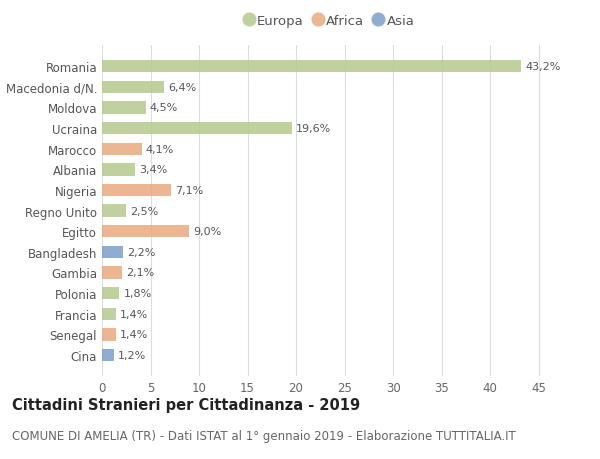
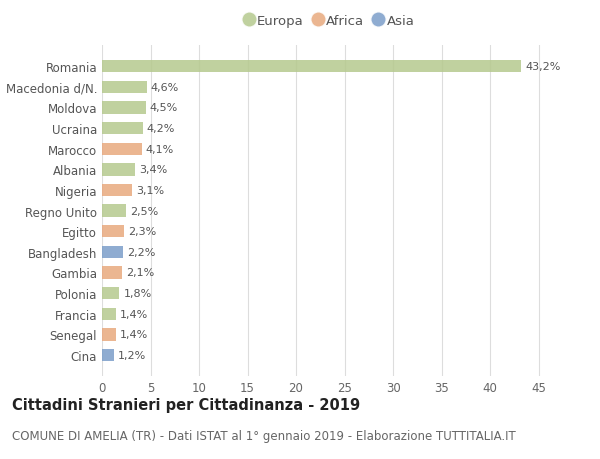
Macedonia d/N.: 6,4% -> 4,6%
Ucraina: 19,6% -> 4,2%
Nigeria: 7,1% -> 3,1%
Egitto: 9,0% -> 2,3%
